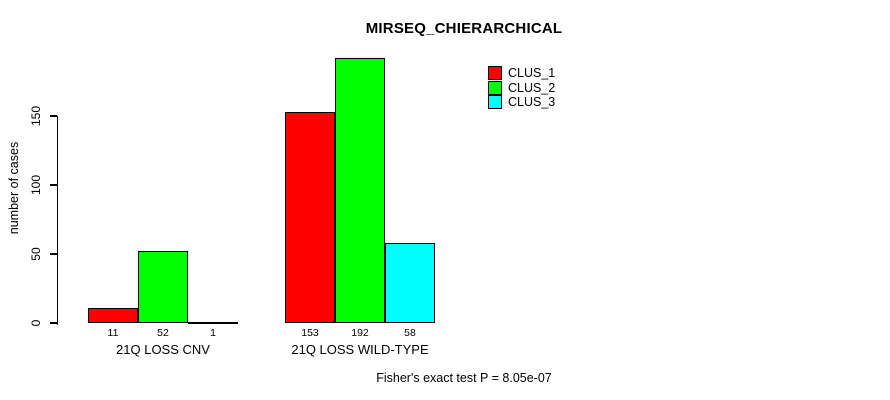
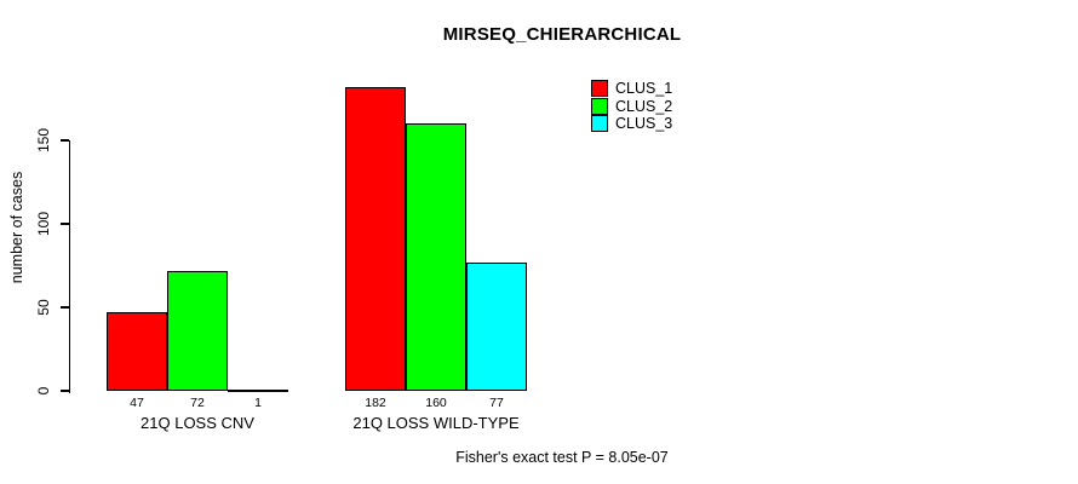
CLUS_1/21Q LOSS CNV: 11 -> 47
CLUS_2/21Q LOSS CNV: 52 -> 72
CLUS_1/21Q LOSS WILD-TYPE: 153 -> 182
CLUS_2/21Q LOSS WILD-TYPE: 192 -> 160
CLUS_3/21Q LOSS WILD-TYPE: 58 -> 77
